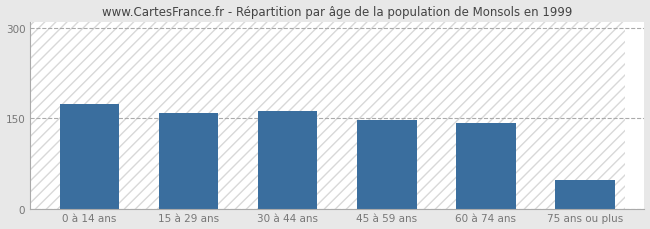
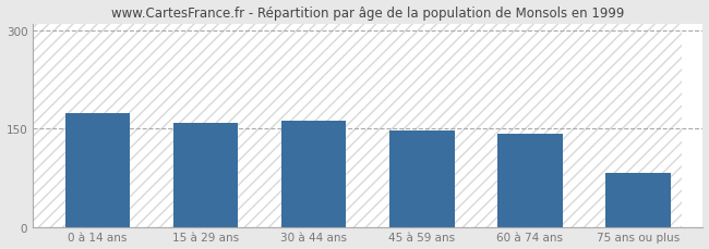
75 ans ou plus: 48 -> 82
